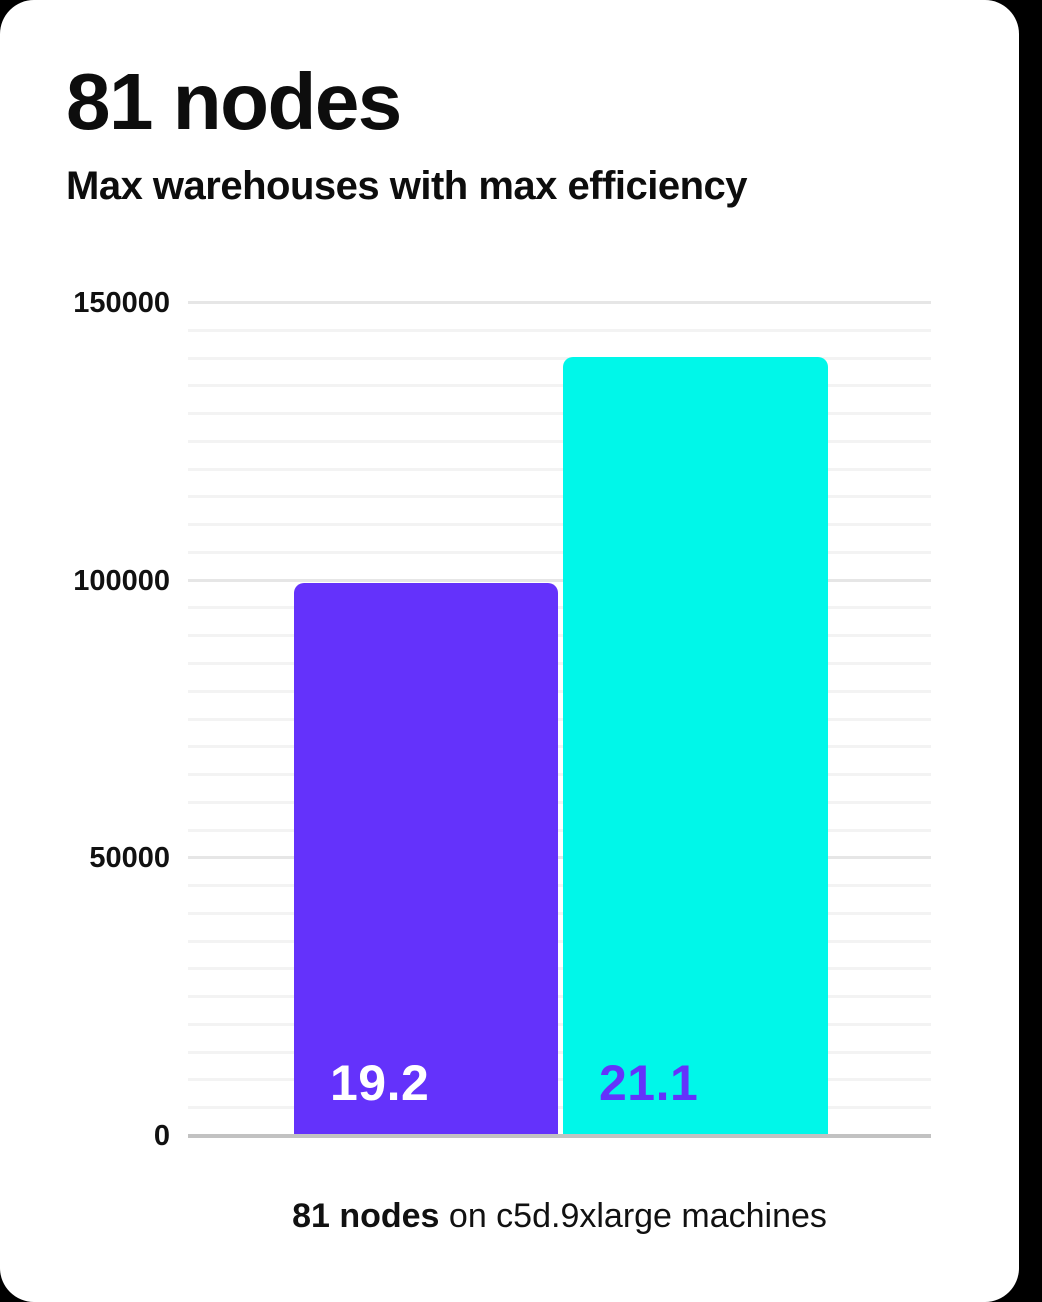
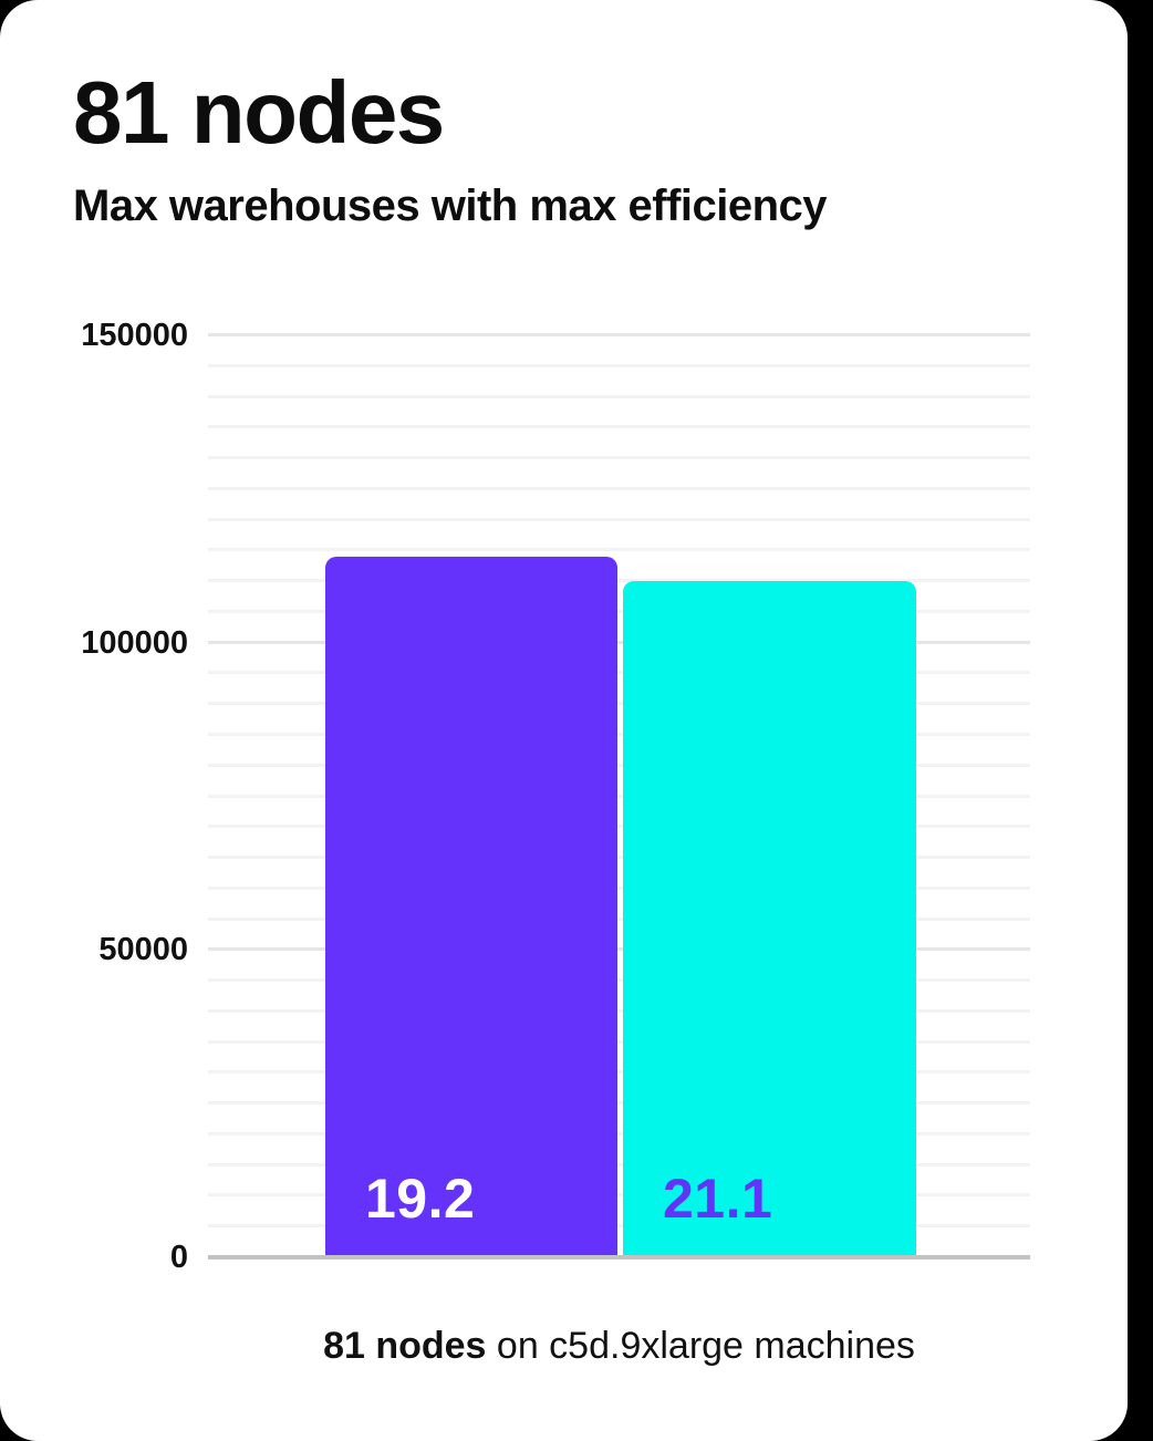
19.2: 100000 -> 114000
21.1: 140000 -> 110000
